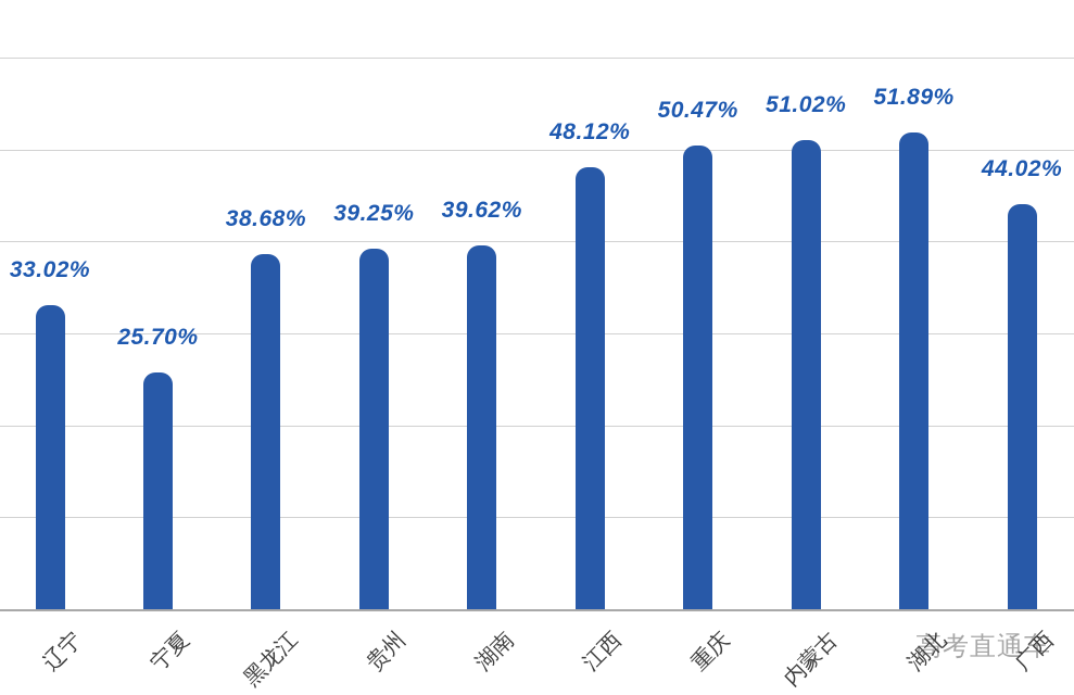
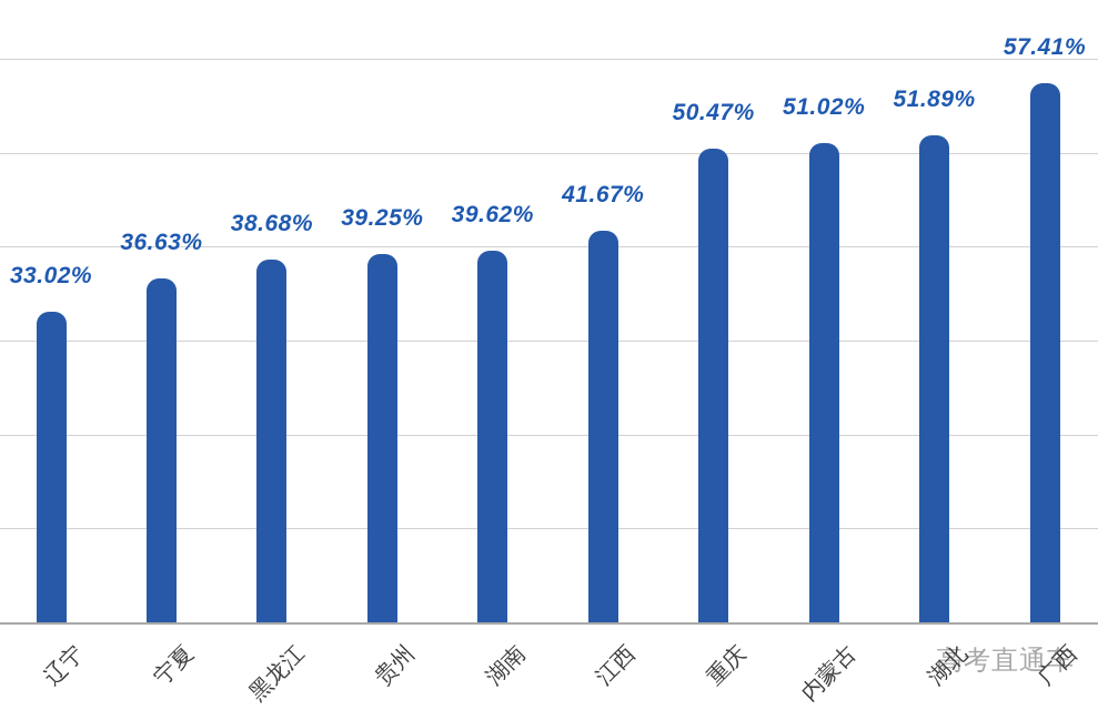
宁夏: 25.70% -> 36.63%
江西: 48.12% -> 41.67%
广西: 44.02% -> 57.41%
